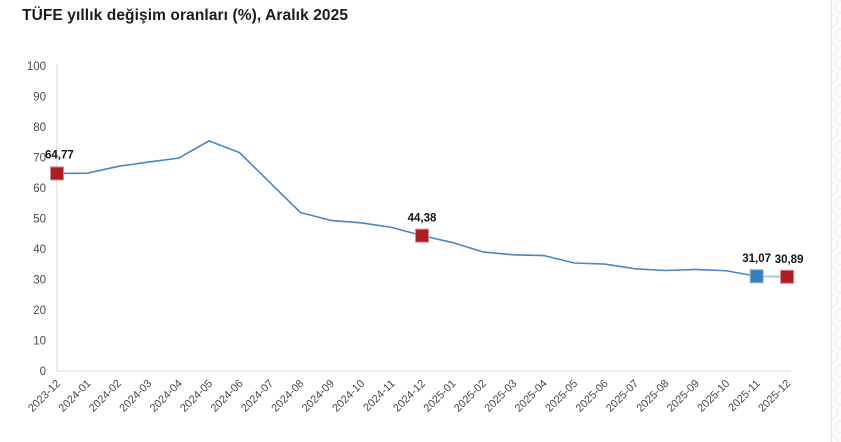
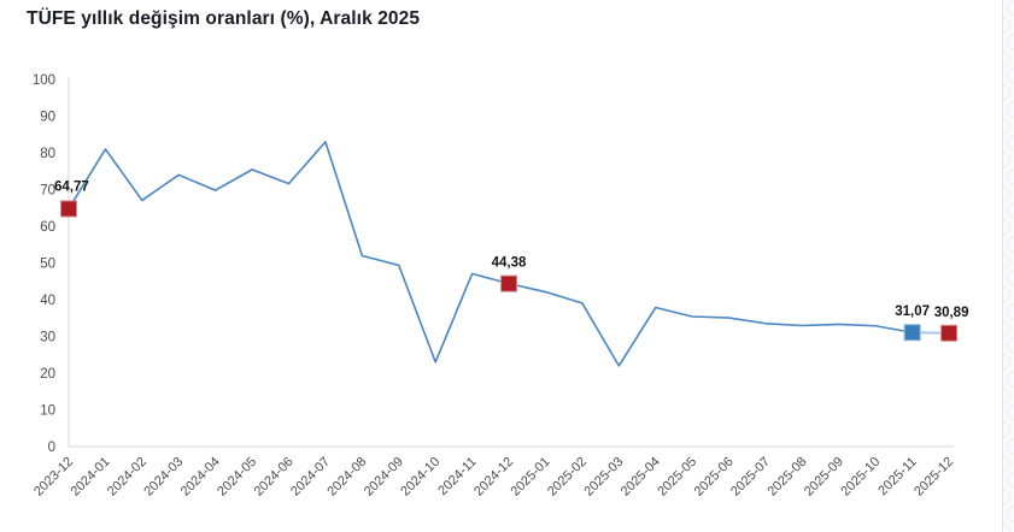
2024-01: 65 -> 81
2024-03: 68 -> 74
2024-07: 62 -> 83
2024-10: 49 -> 23
2025-03: 38 -> 22
